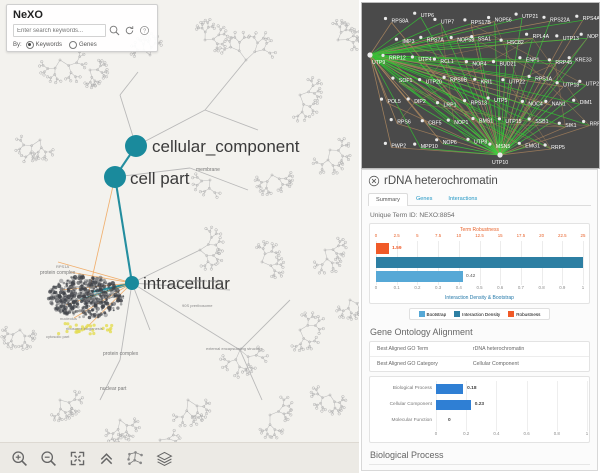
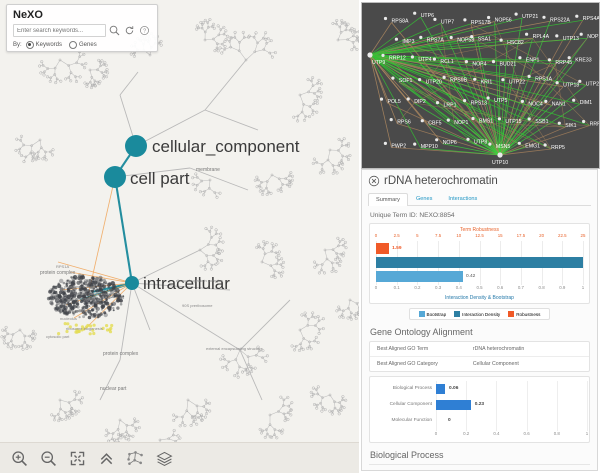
Gene Ontology Alignment/Biological Process: 0.18 -> 0.06
